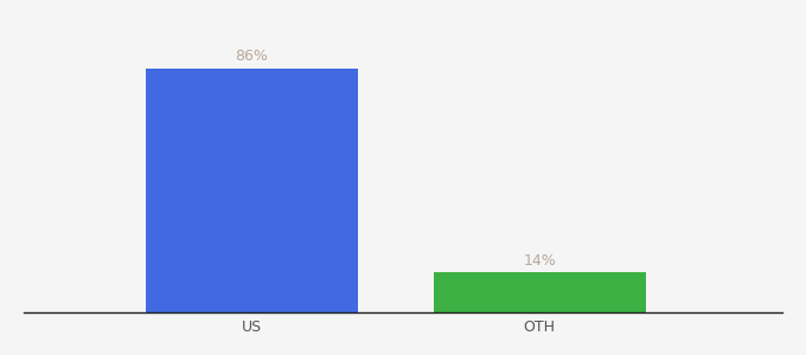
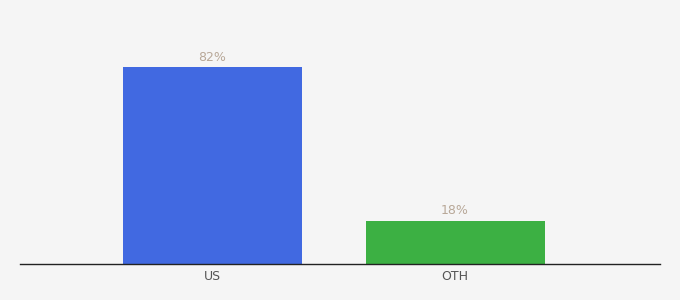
US: 86% -> 82%
OTH: 14% -> 18%
